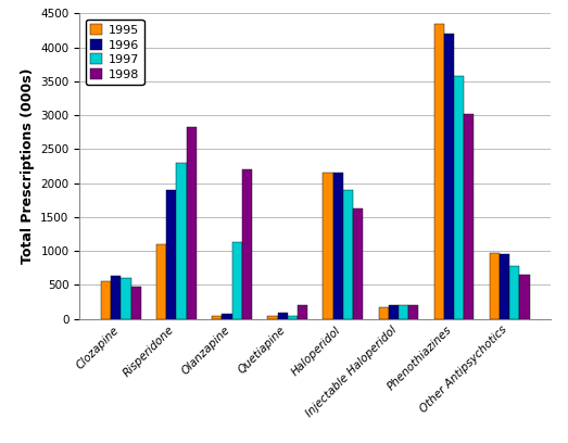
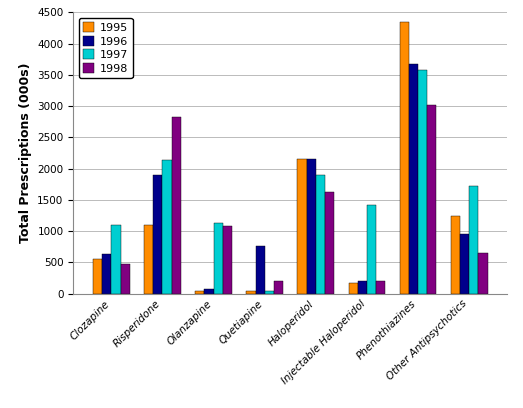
1997/Clozapine: 600 -> 1100
1997/Risperidone: 2300 -> 2140
1998/Olanzapine: 2200 -> 1080
1996/Quetiapine: 100 -> 760
1997/Injectable Haloperidol: 210 -> 1420
1996/Phenothiazines: 4200 -> 3680
1995/Other Antipsychotics: 980 -> 1240
1997/Other Antipsychotics: 780 -> 1720
